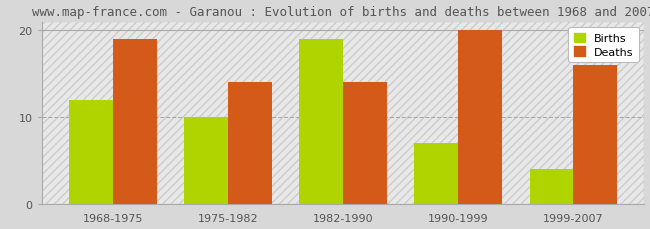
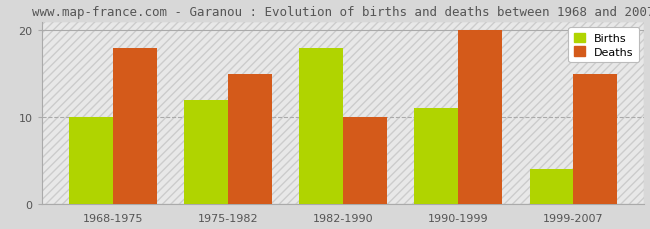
Births/1968-1975: 12 -> 10
Deaths/1968-1975: 19 -> 18
Births/1975-1982: 10 -> 12
Deaths/1975-1982: 14 -> 15
Births/1982-1990: 19 -> 18
Deaths/1982-1990: 14 -> 10
Births/1990-1999: 7 -> 11
Deaths/1999-2007: 16 -> 15
